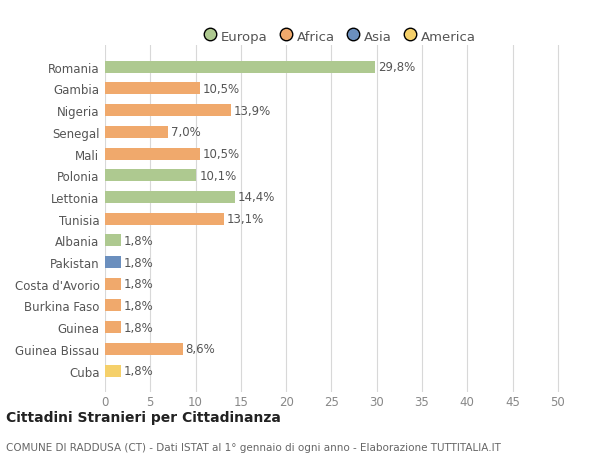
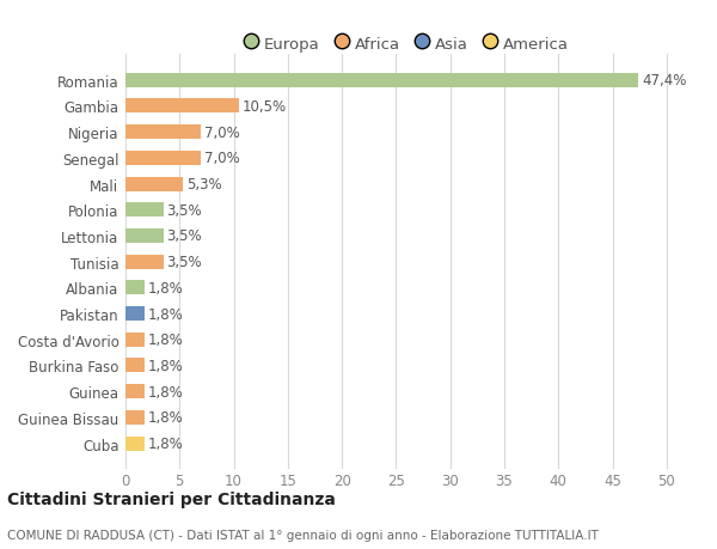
Romania: 29,8% -> 47,4%
Nigeria: 13,9% -> 7,0%
Mali: 10,5% -> 5,3%
Polonia: 10,1% -> 3,5%
Lettonia: 14,4% -> 3,5%
Tunisia: 13,1% -> 3,5%
Guinea Bissau: 8,6% -> 1,8%
